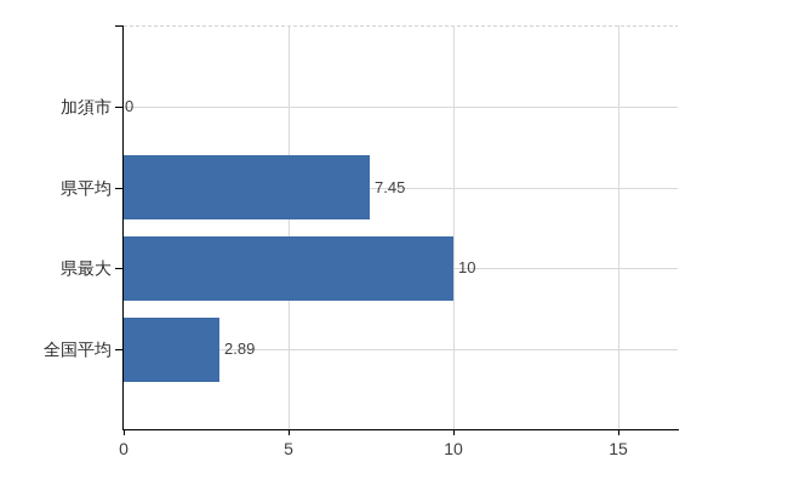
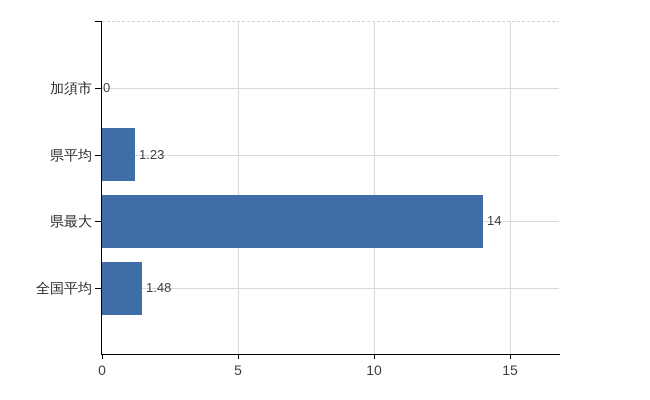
県平均: 7.45 -> 1.23
県最大: 10 -> 14
全国平均: 2.89 -> 1.48
